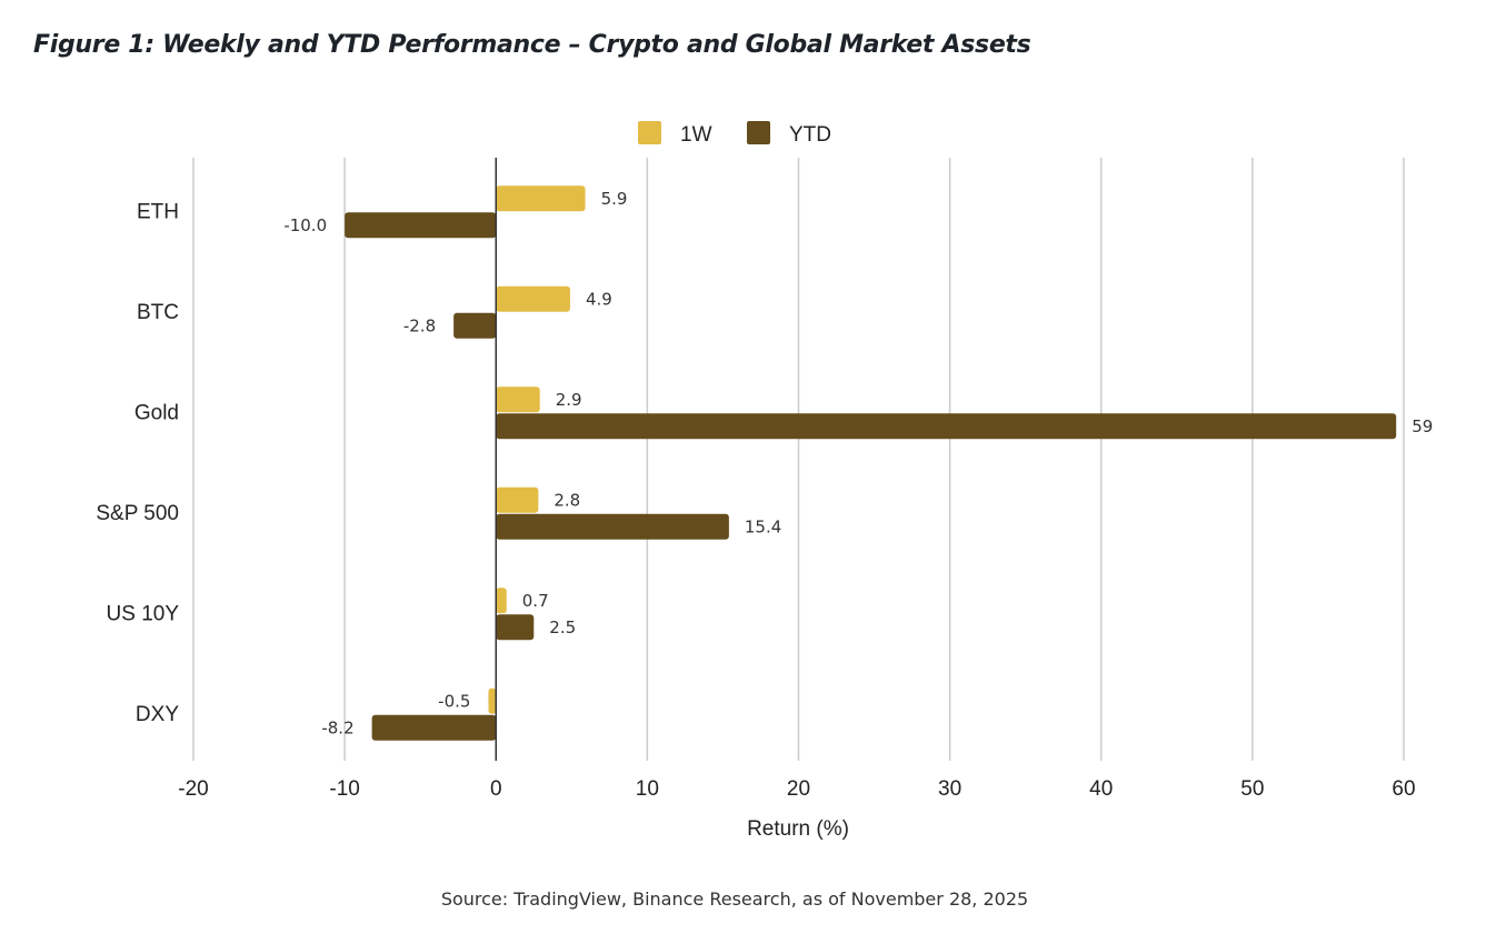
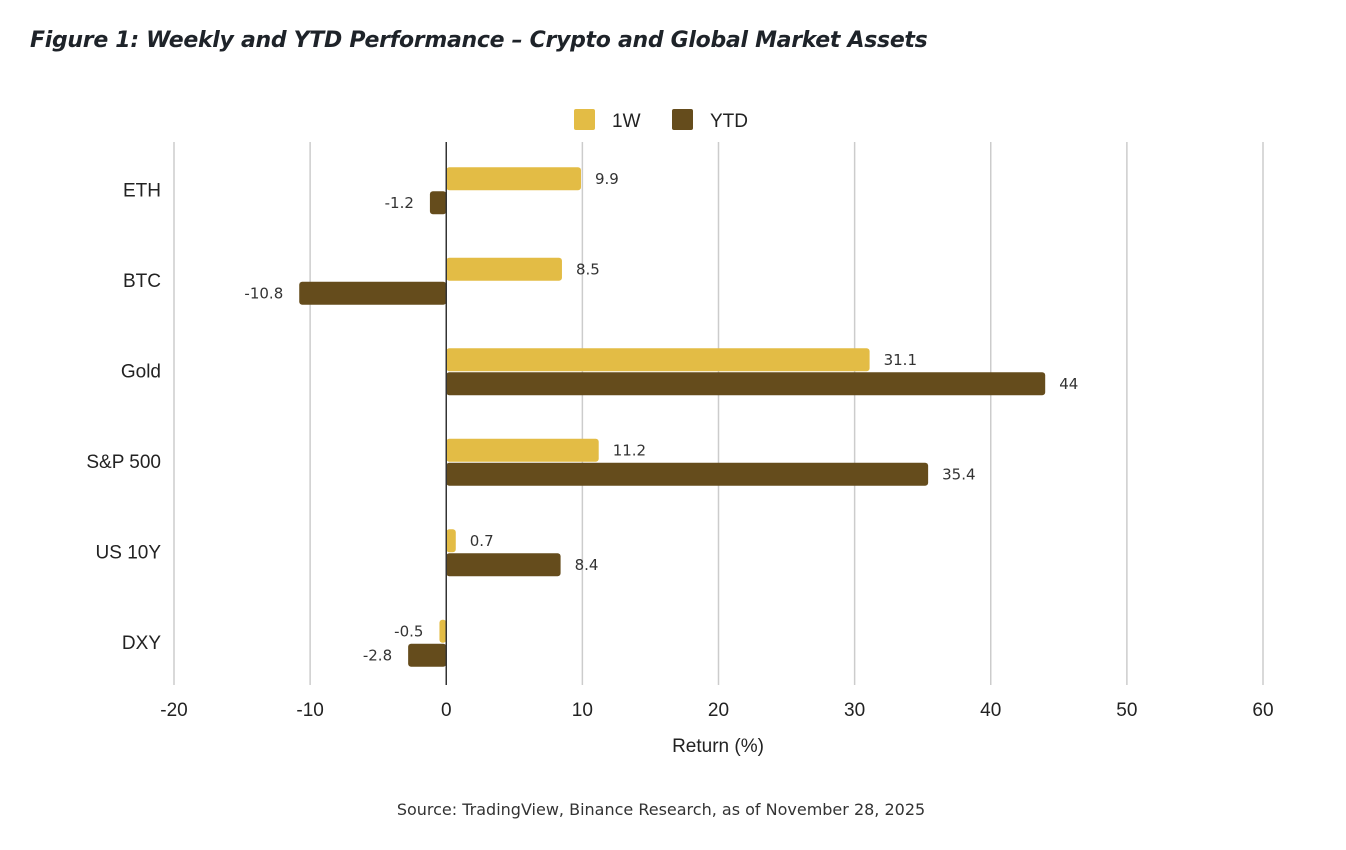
1W/ETH: 5.9 -> 9.9
YTD/ETH: -10.0 -> -1.2
1W/BTC: 4.9 -> 8.5
YTD/BTC: -2.8 -> -10.8
1W/Gold: 2.9 -> 31.1
YTD/Gold: 59 -> 44
1W/S&P 500: 2.8 -> 11.2
YTD/S&P 500: 15.4 -> 35.4
YTD/US 10Y: 2.5 -> 8.4
YTD/DXY: -8.2 -> -2.8
